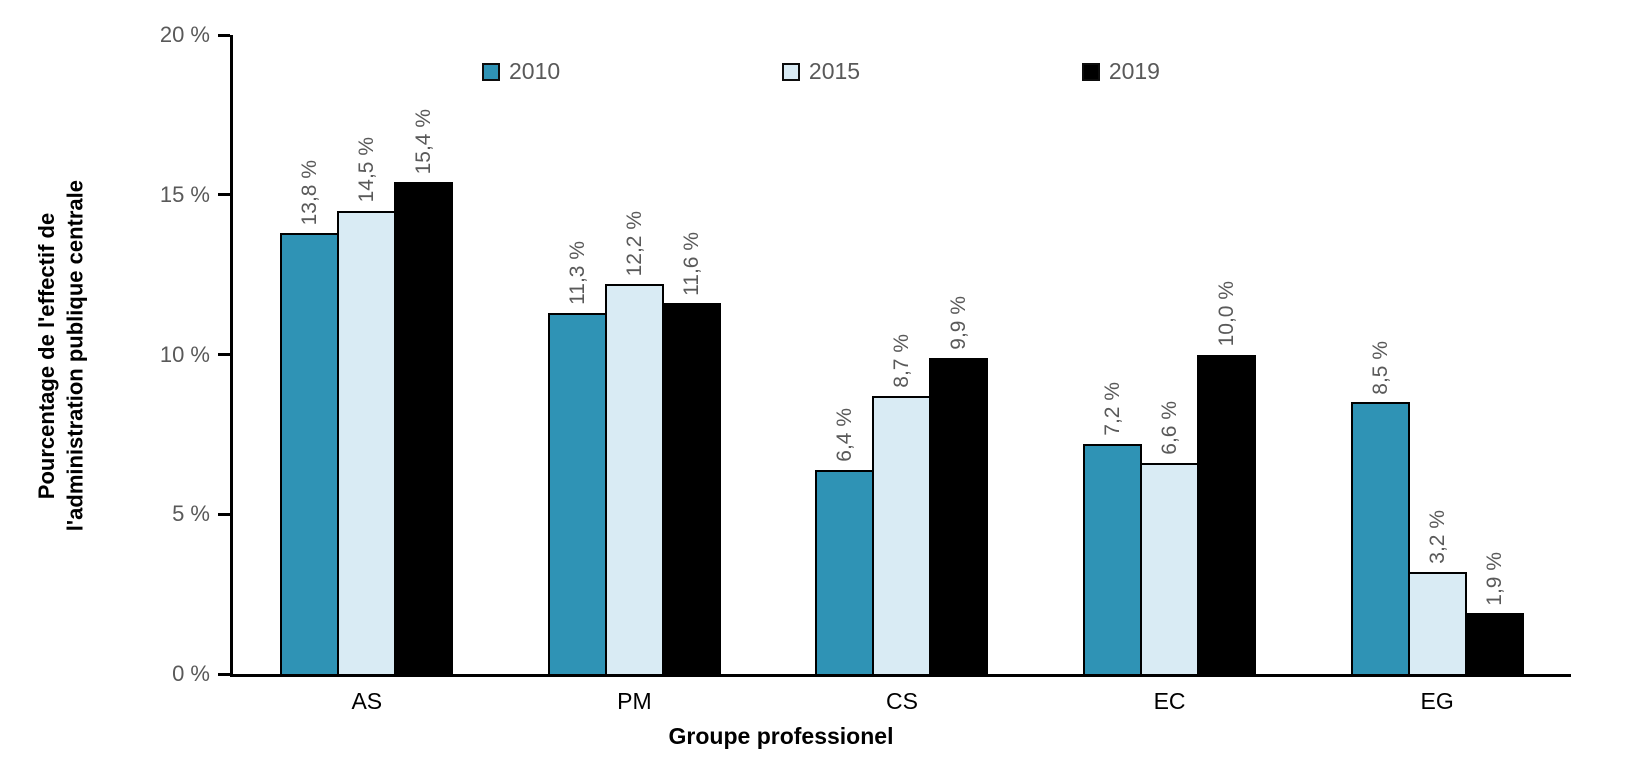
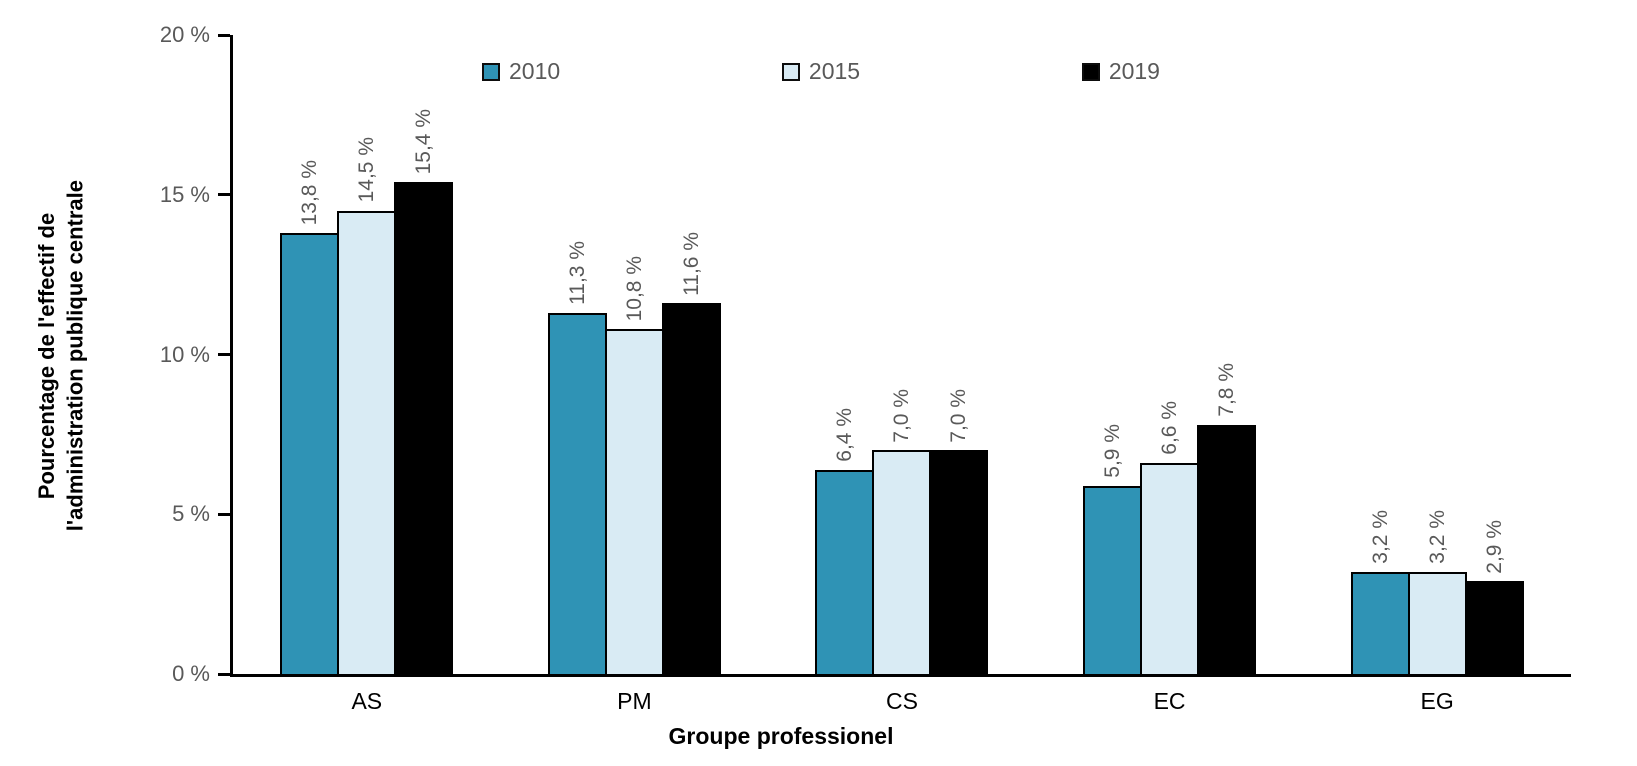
2015/PM: 12,2 -> 10,8
2015/CS: 8,7 -> 7,0
2019/CS: 9,9 -> 7,0
2010/EC: 7,2 -> 5,9
2019/EC: 10,0 -> 7,8
2010/EG: 8,5 -> 3,2
2019/EG: 1,9 -> 2,9
